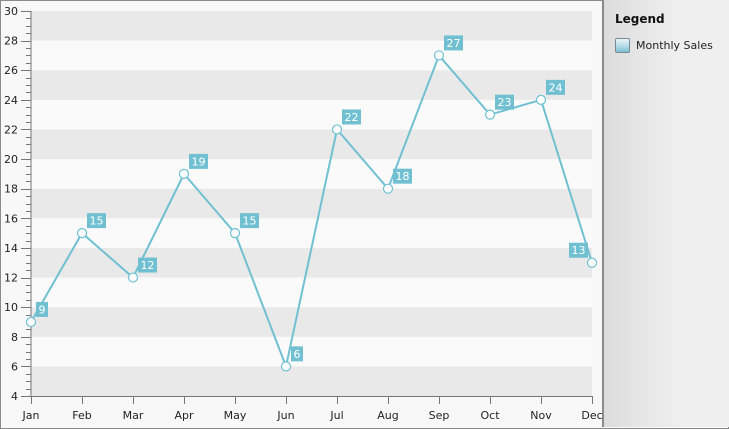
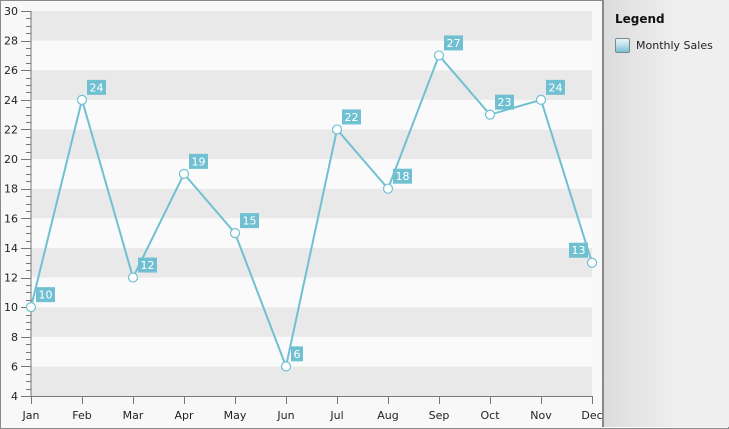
Jan: 9 -> 10
Feb: 15 -> 24
